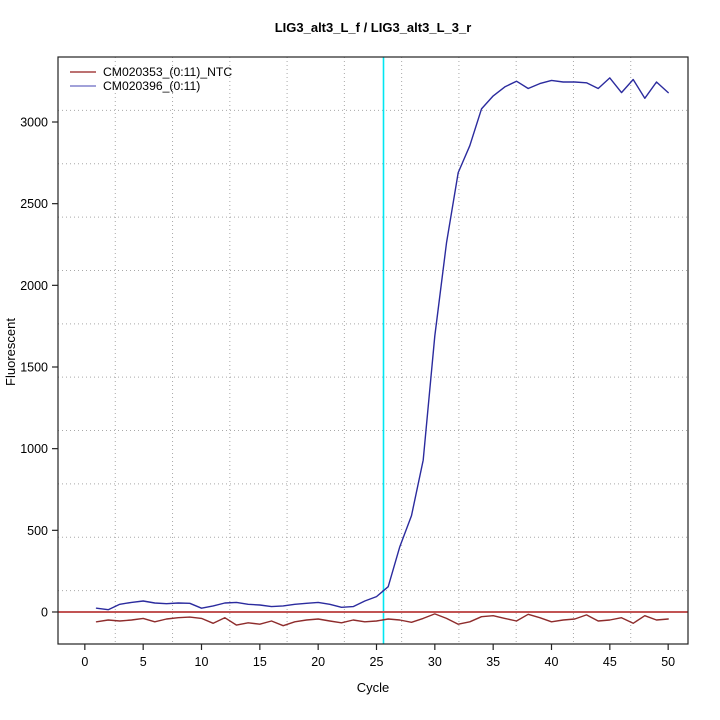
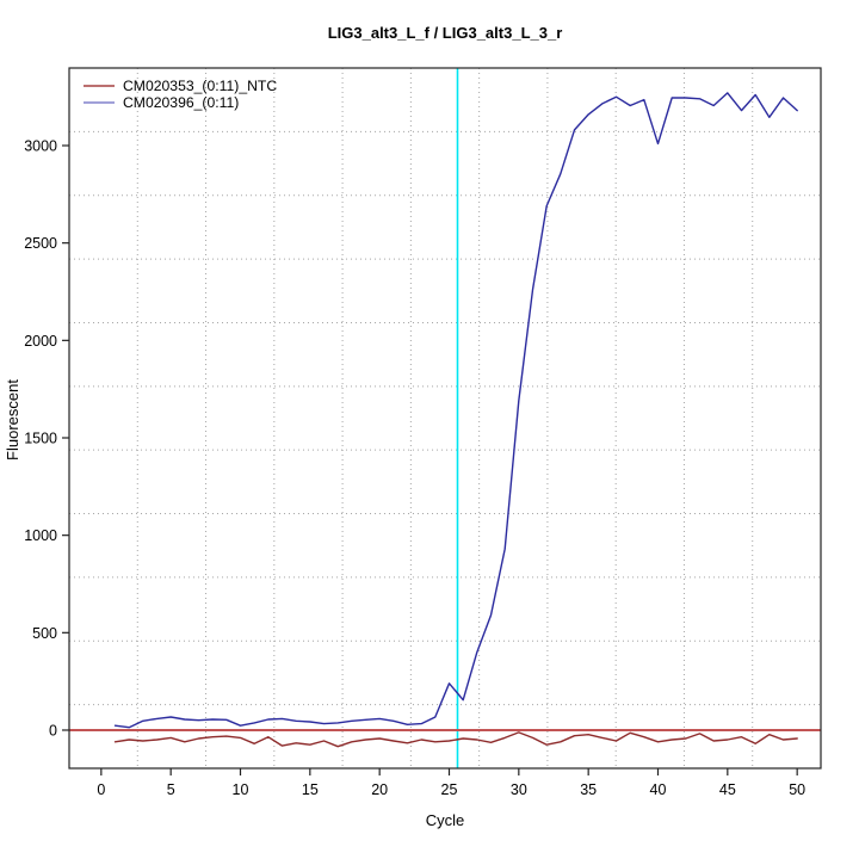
CM020396_(0:11)/25: 90 -> 240
CM020396_(0:11)/40: 3260 -> 3010
